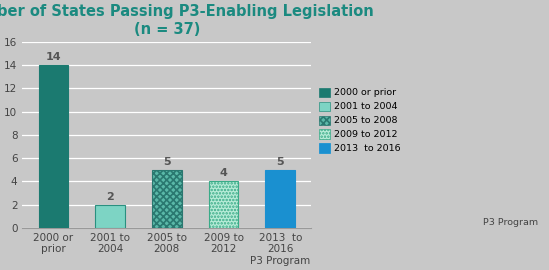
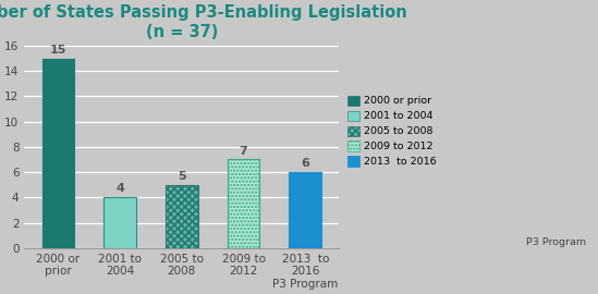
2000 or prior: 14 -> 15
2001 to 2004: 2 -> 4
2009 to 2012: 4 -> 7
2013 to 2016 P3 Program: 5 -> 6
